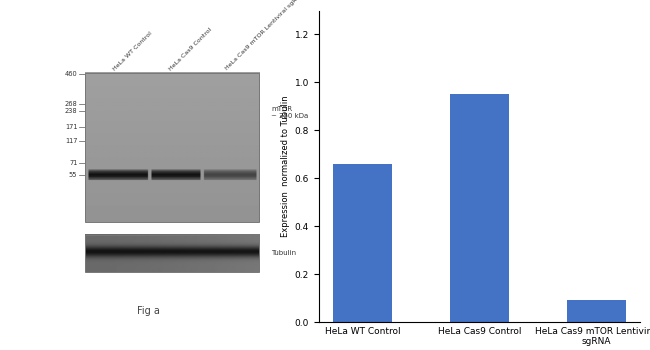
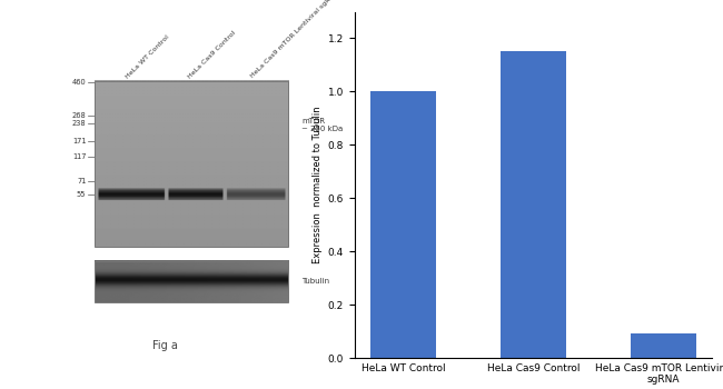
HeLa WT Control: 0.66 -> 1.00
HeLa Cas9 Control: 0.95 -> 1.15
